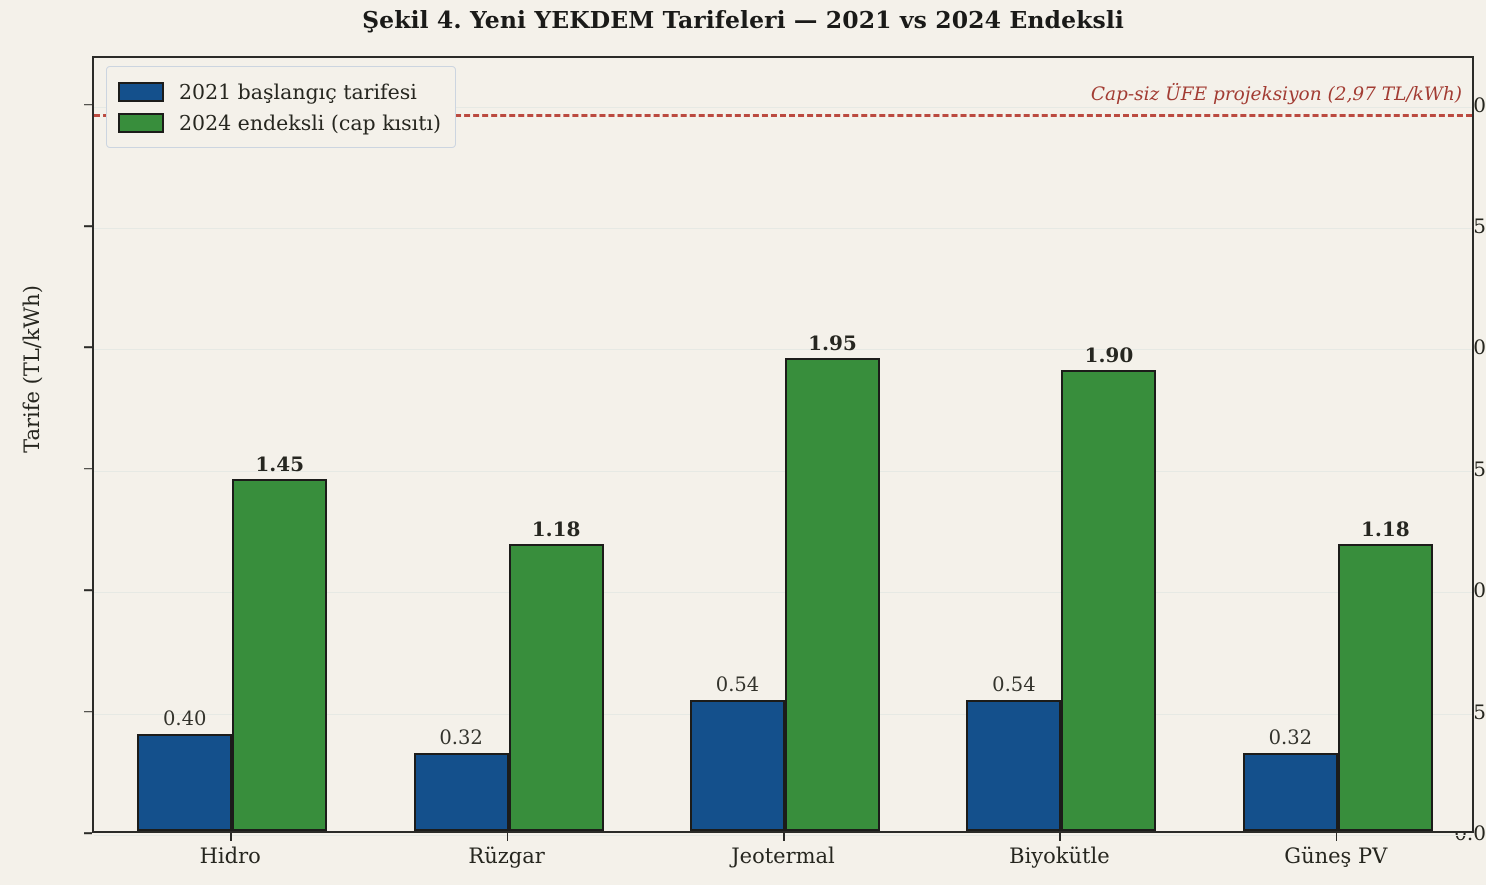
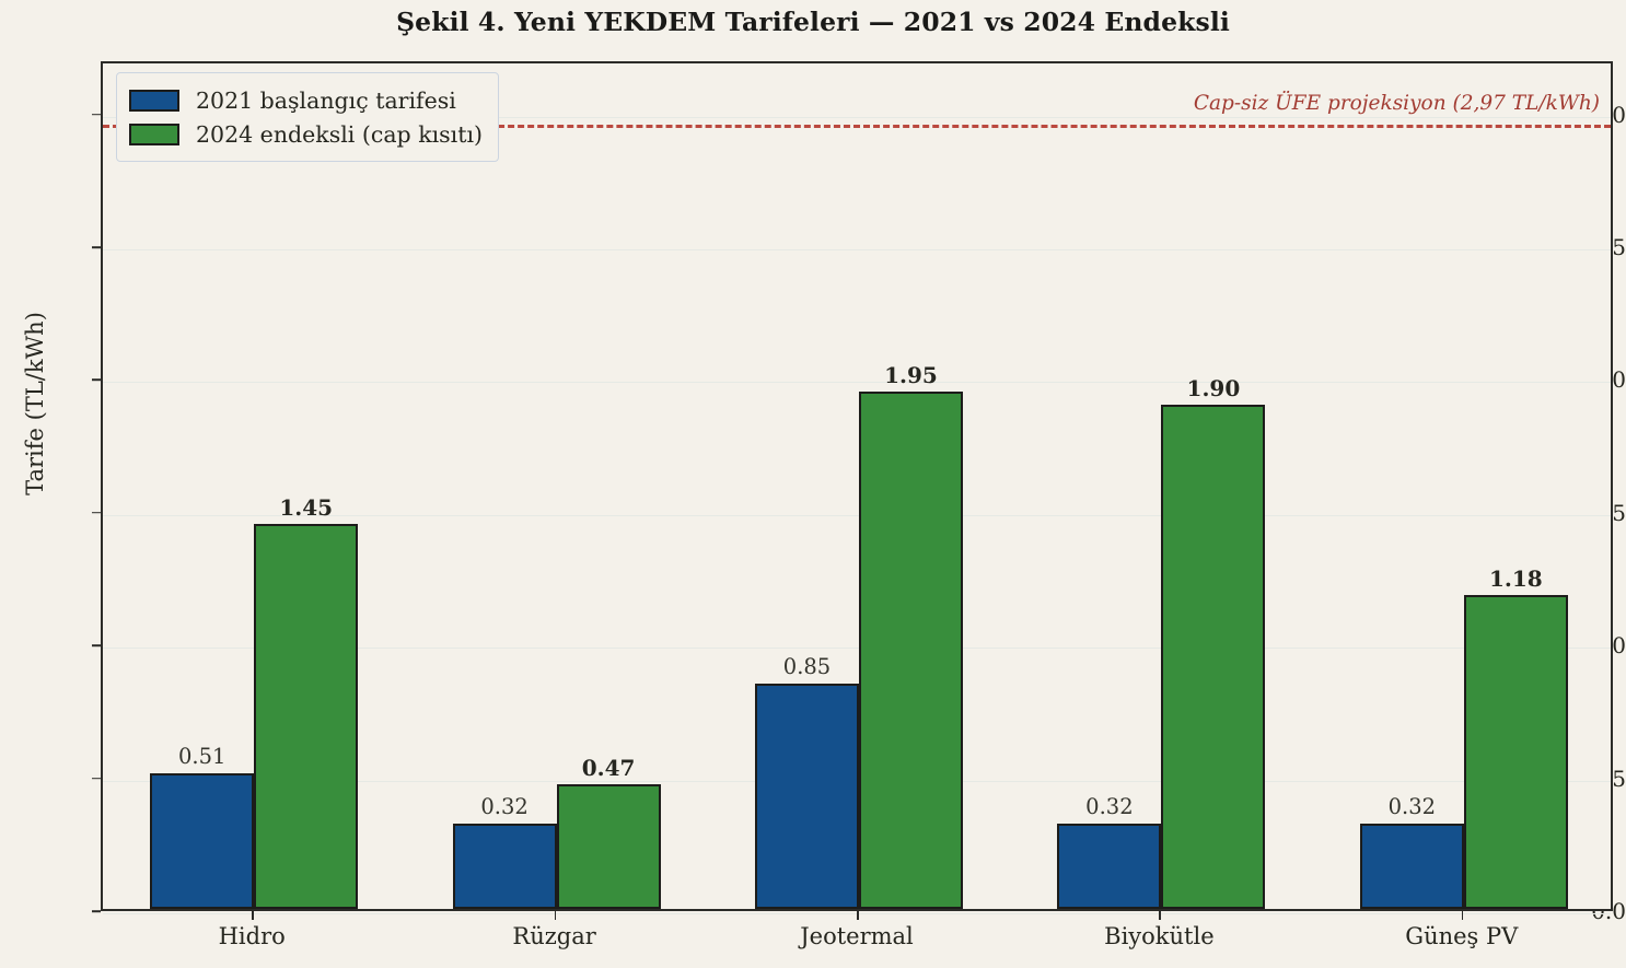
2021 başlangıç tarifesi/Hidro: 0.40 -> 0.51
2024 endeksli (cap kısıtı)/Rüzgar: 1.18 -> 0.47
2021 başlangıç tarifesi/Jeotermal: 0.54 -> 0.85
2021 başlangıç tarifesi/Biyokütle: 0.54 -> 0.32
